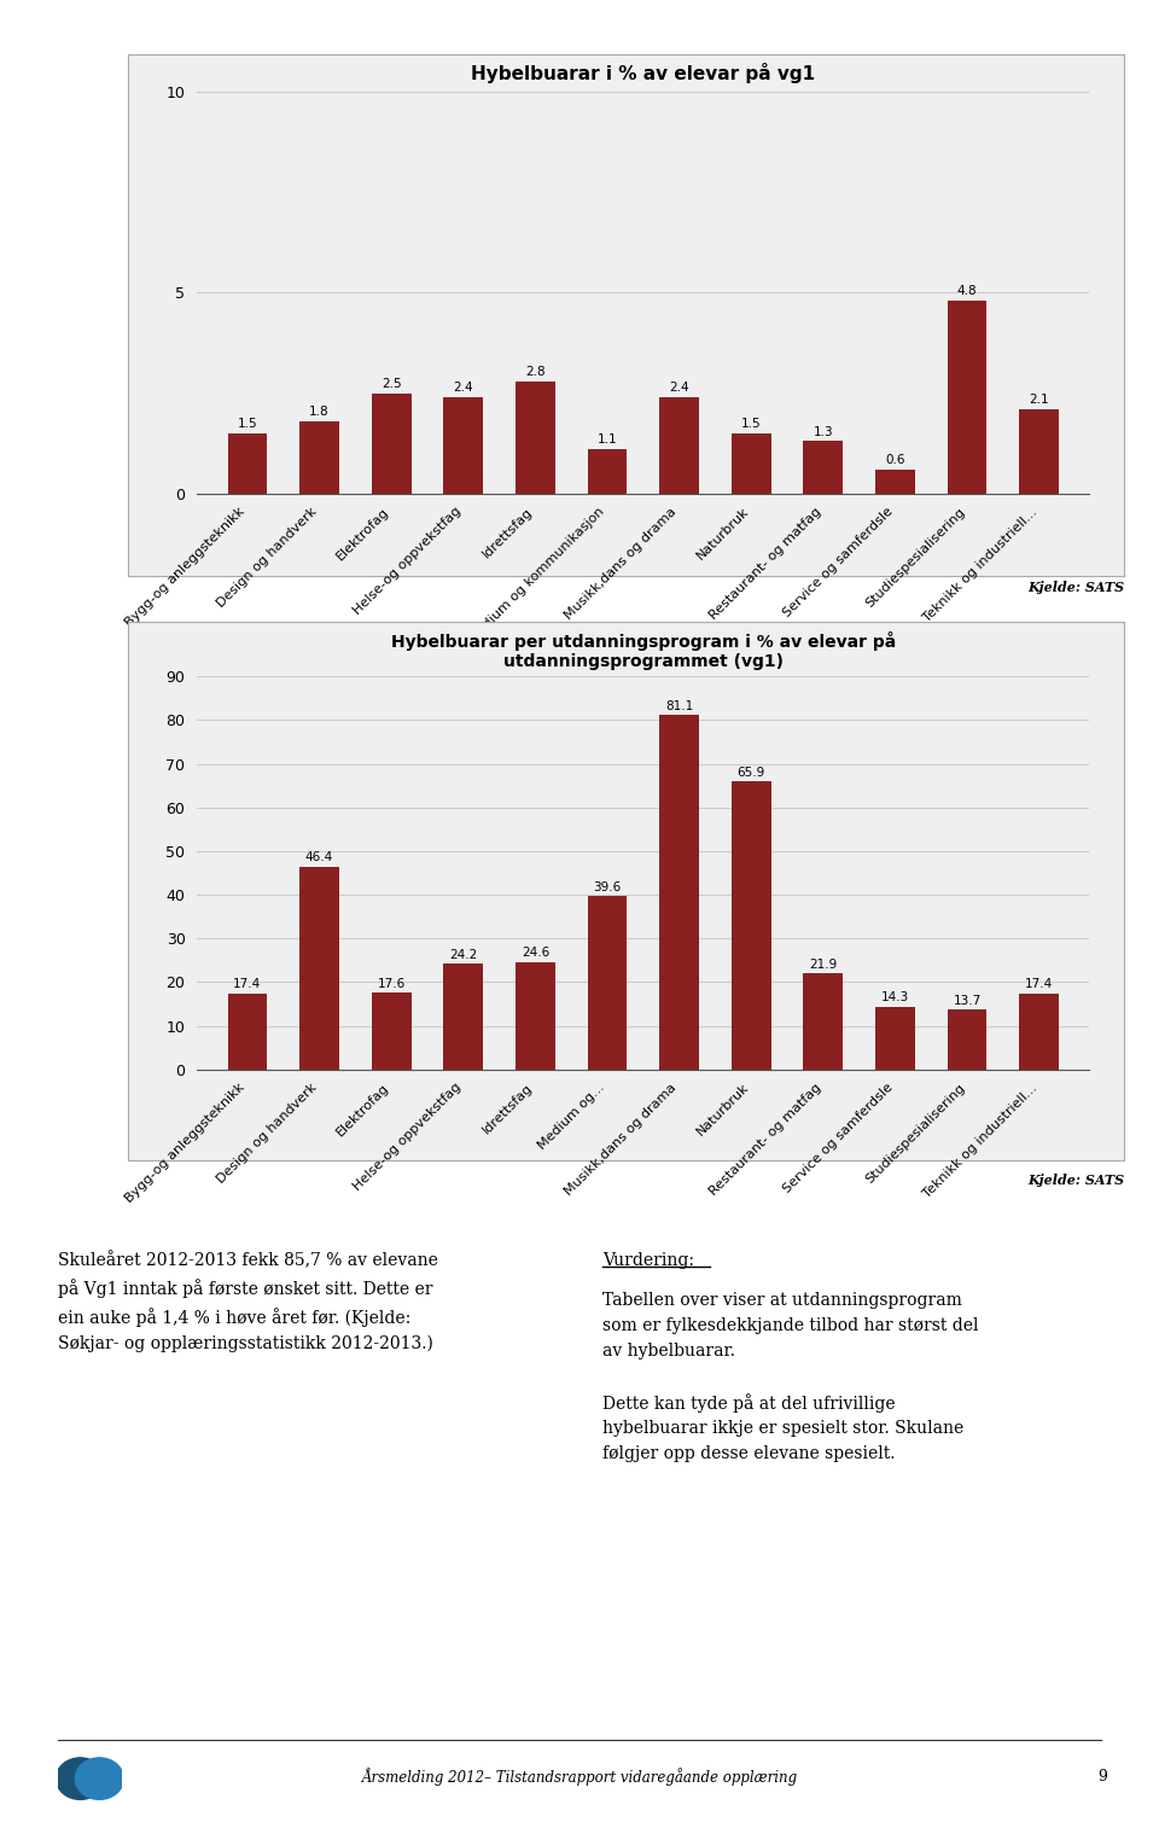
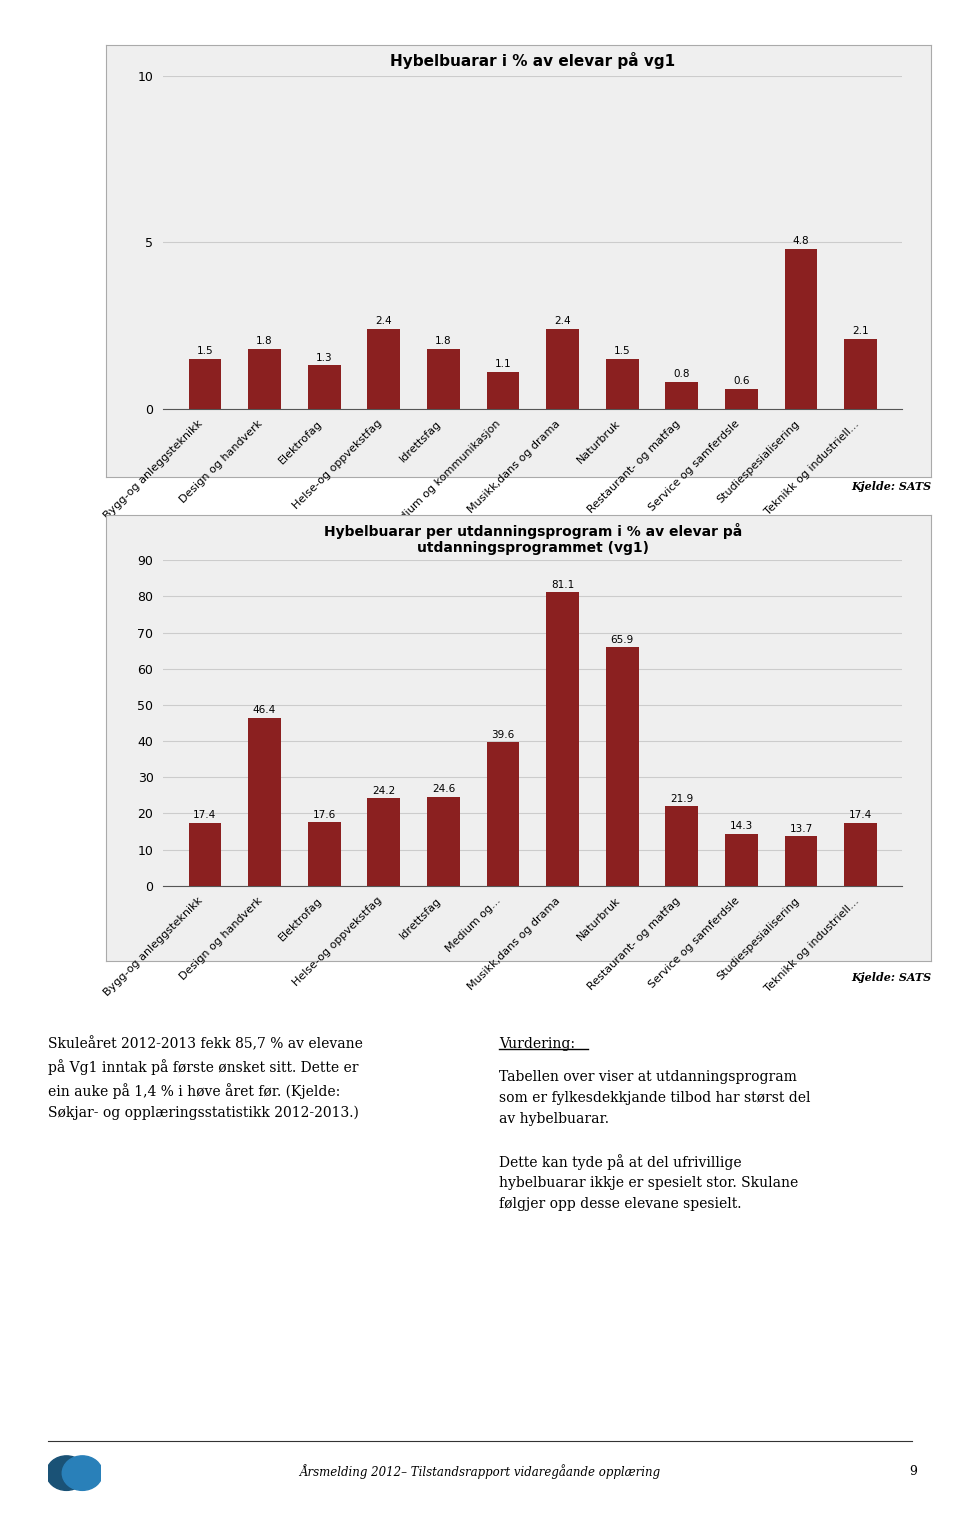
Hybelbuarar i % av elevar på vg1/Elektrofag: 2.5 -> 1.3
Hybelbuarar i % av elevar på vg1/Idrettsfag: 2.8 -> 1.8
Hybelbuarar i % av elevar på vg1/Restaurant- og matfag: 1.3 -> 0.8
